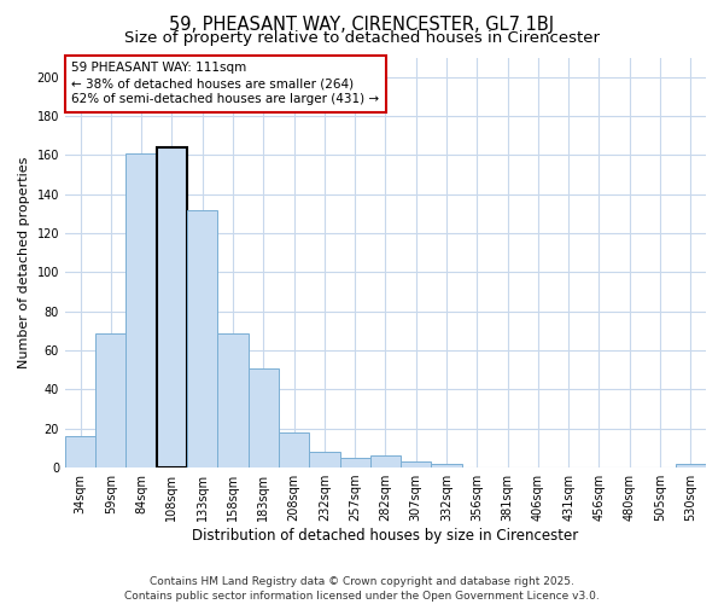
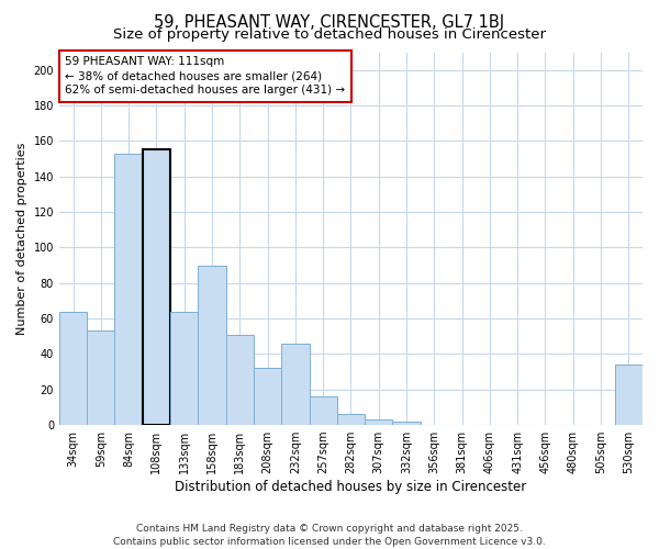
34sqm: 16 -> 64
59sqm: 69 -> 53
84sqm: 161 -> 153
108sqm: 164 -> 155
133sqm: 132 -> 64
158sqm: 69 -> 90
208sqm: 18 -> 32
232sqm: 8 -> 46
257sqm: 5 -> 16
530sqm: 2 -> 34
